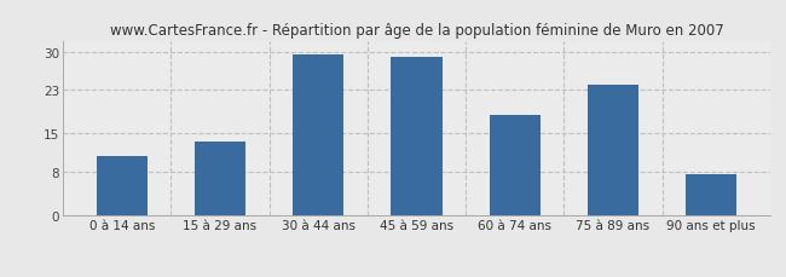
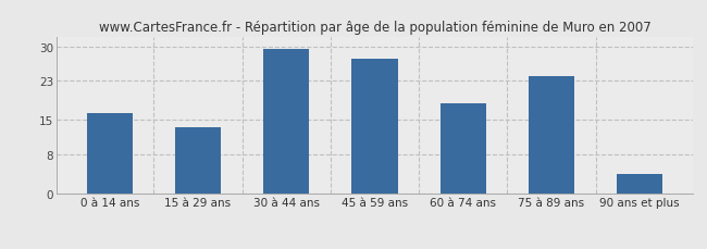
0 à 14 ans: 11.0 -> 16.5
45 à 59 ans: 29.0 -> 27.5
90 ans et plus: 7.5 -> 4.0
